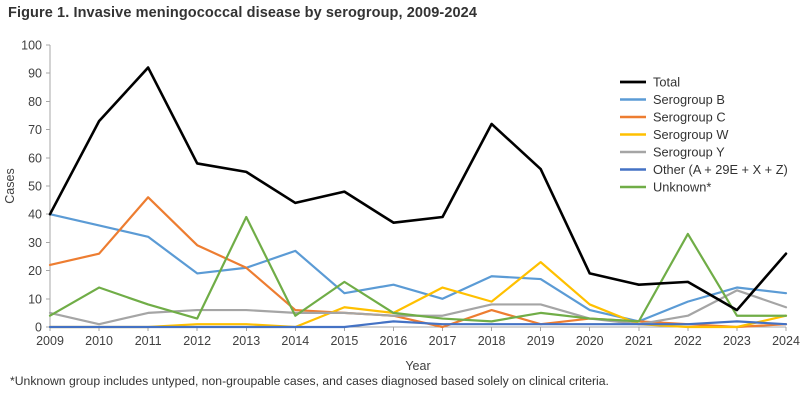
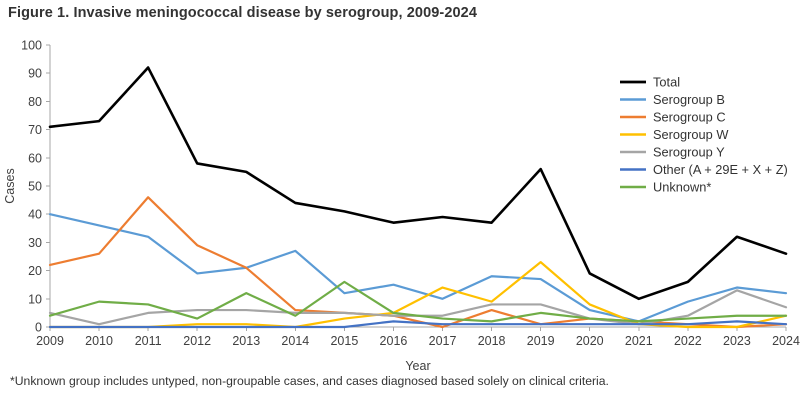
Total/2009: 40 -> 71
Unknown*/2010: 14 -> 9
Unknown*/2013: 39 -> 12
Total/2015: 48 -> 41
Serogroup W/2015: 7 -> 3
Total/2018: 72 -> 37
Total/2021: 15 -> 10
Unknown*/2022: 33 -> 3
Total/2023: 6 -> 32
